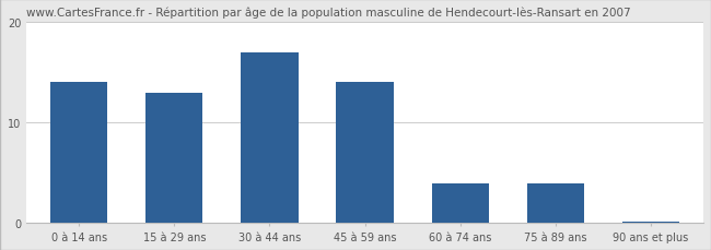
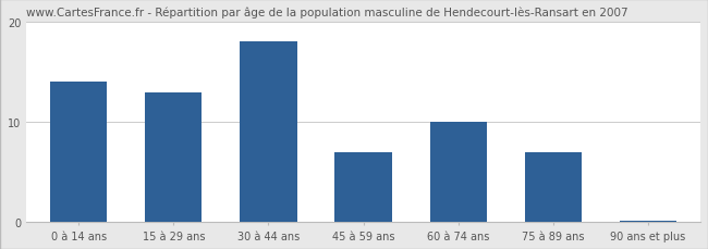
30 à 44 ans: 17.0 -> 18.0
45 à 59 ans: 14.0 -> 7.0
60 à 74 ans: 4.0 -> 10.0
75 à 89 ans: 4.0 -> 7.0
